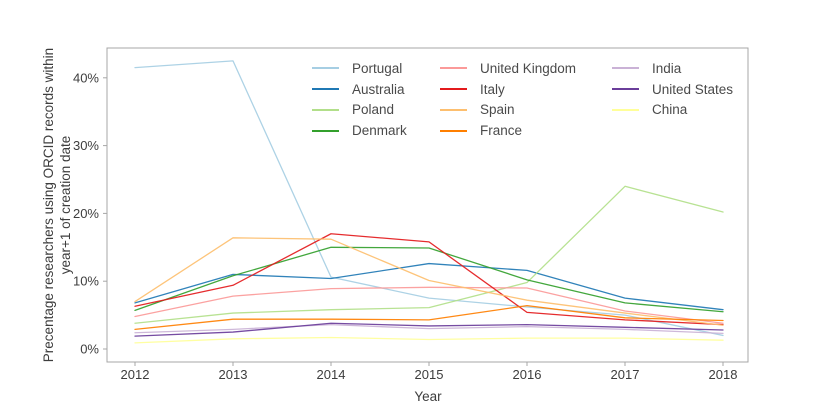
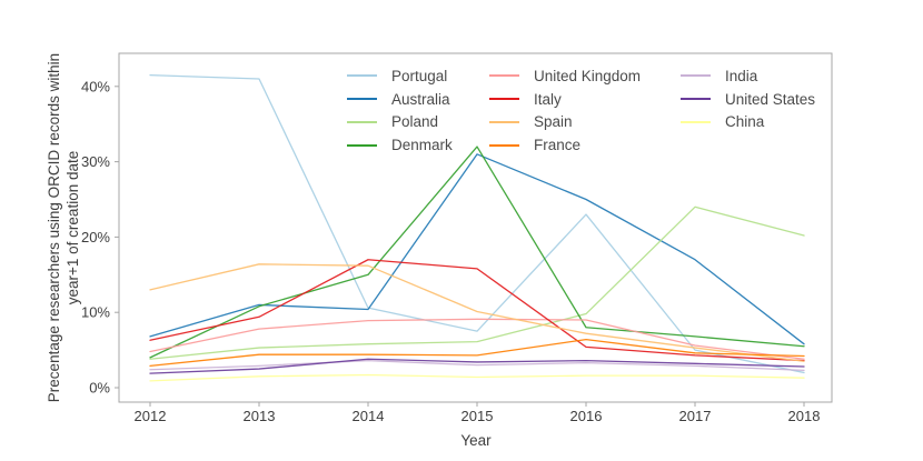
Denmark/2012: 6% -> 4%
Spain/2012: 7% -> 13%
Portugal/2013: 42% -> 41%
Australia/2015: 13% -> 31%
Denmark/2015: 15% -> 32%
Portugal/2016: 6% -> 23%
Australia/2016: 12% -> 25%
Denmark/2016: 10% -> 8%
Australia/2017: 8% -> 17%
